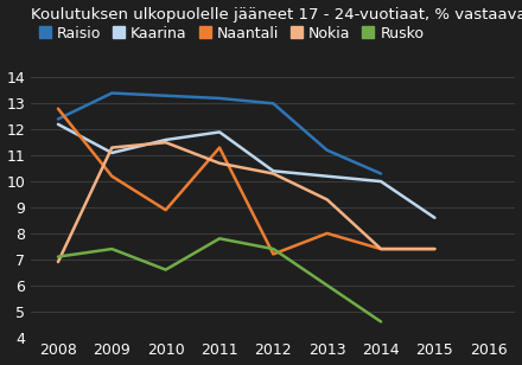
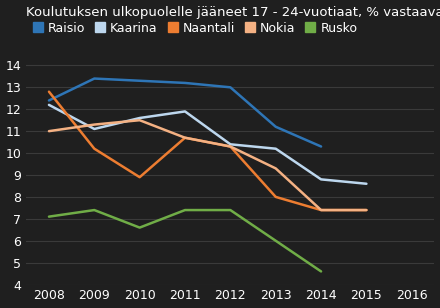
Nokia/2008: 6.9 -> 11.0
Naantali/2011: 11.3 -> 10.7
Rusko/2011: 7.8 -> 7.4
Naantali/2012: 7.2 -> 10.3
Kaarina/2014: 10.0 -> 8.8
